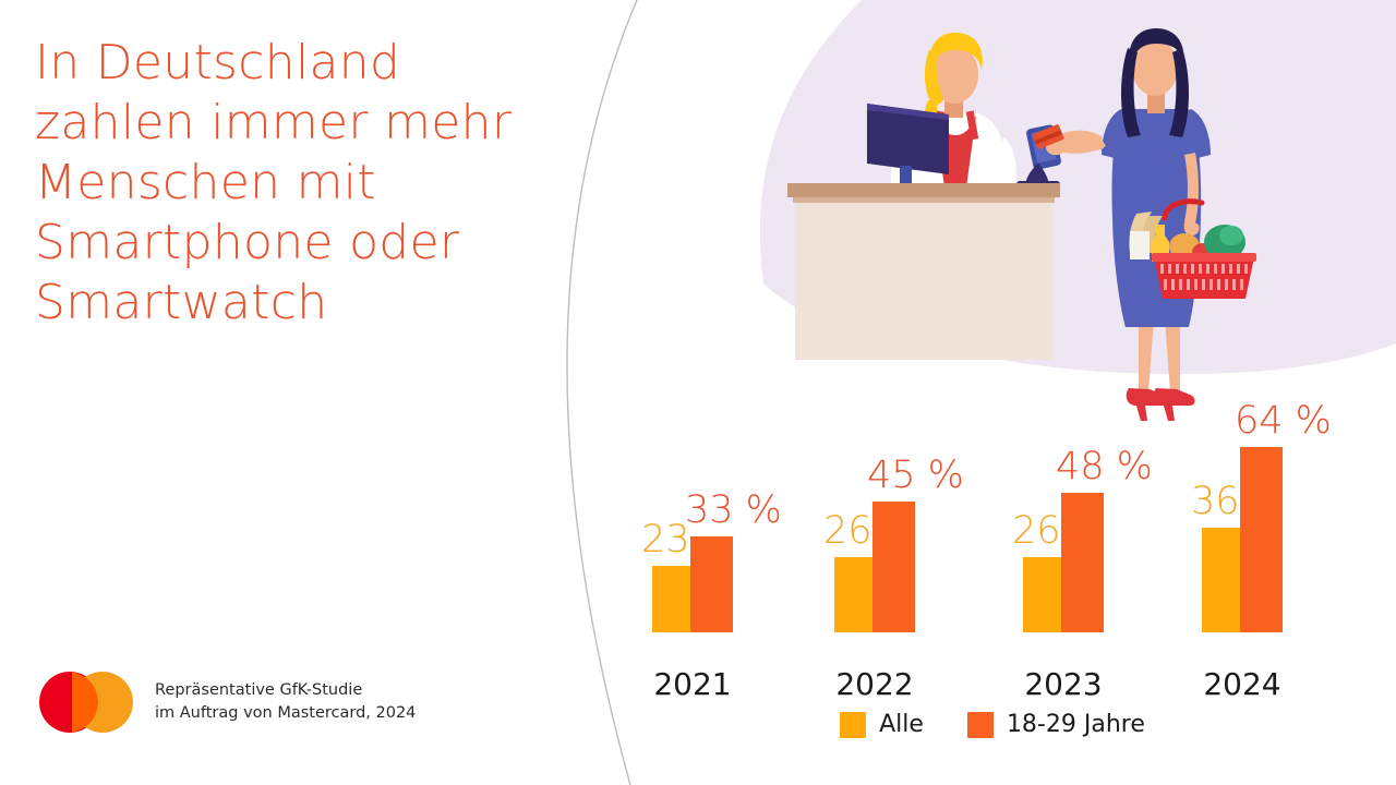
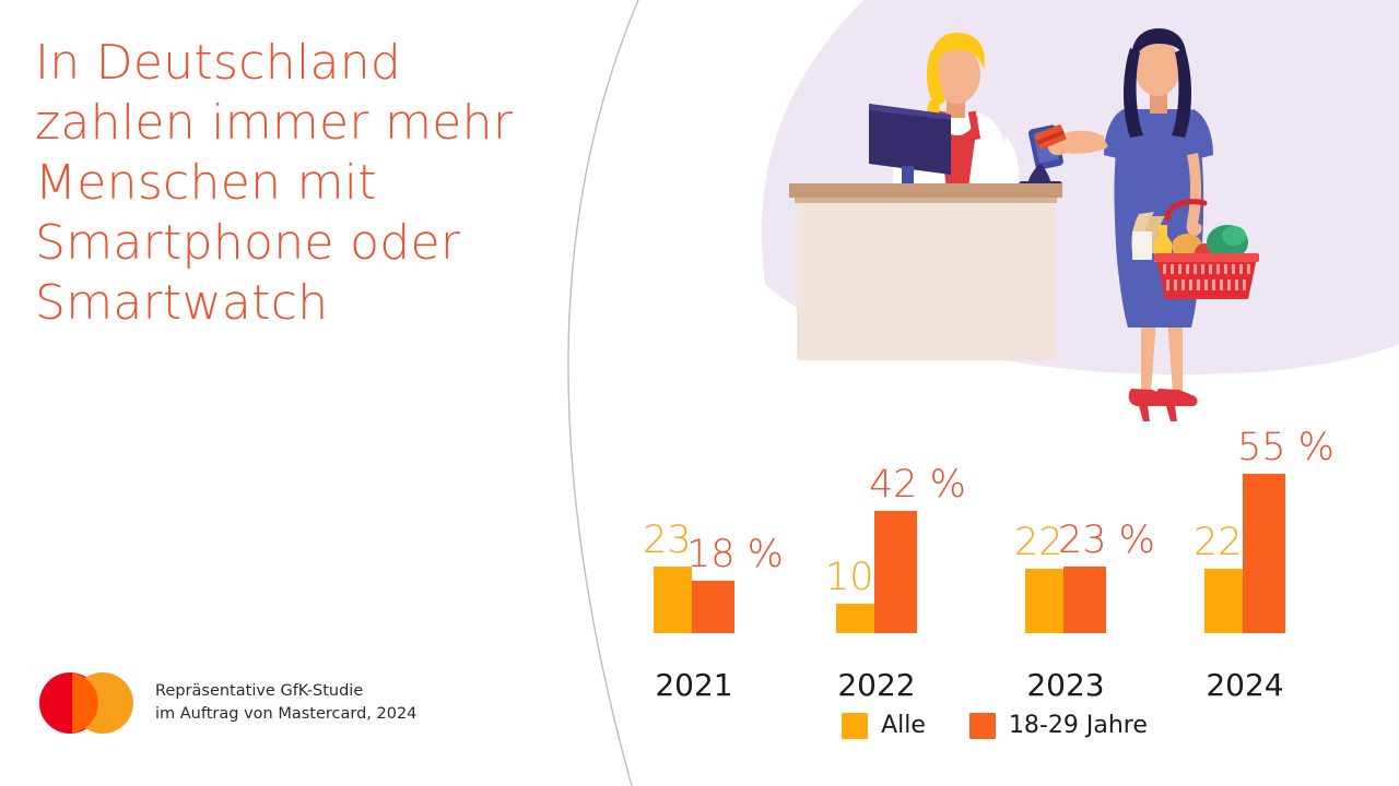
18-29 Jahre/2021: 33 -> 18
Alle/2022: 26 -> 10
18-29 Jahre/2022: 45 -> 42
Alle/2023: 26 -> 22
18-29 Jahre/2023: 48 -> 23
Alle/2024: 36 -> 22
18-29 Jahre/2024: 64 -> 55
